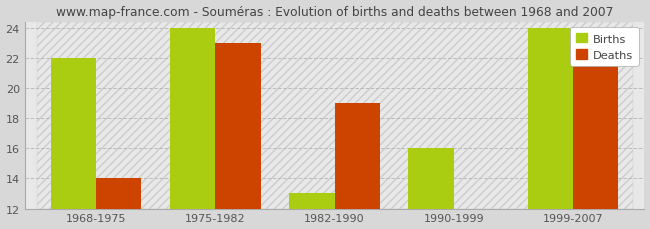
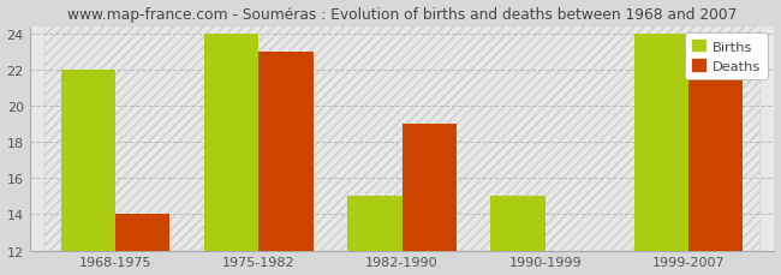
Births/1982-1990: 13 -> 15
Births/1990-1999: 16 -> 15
